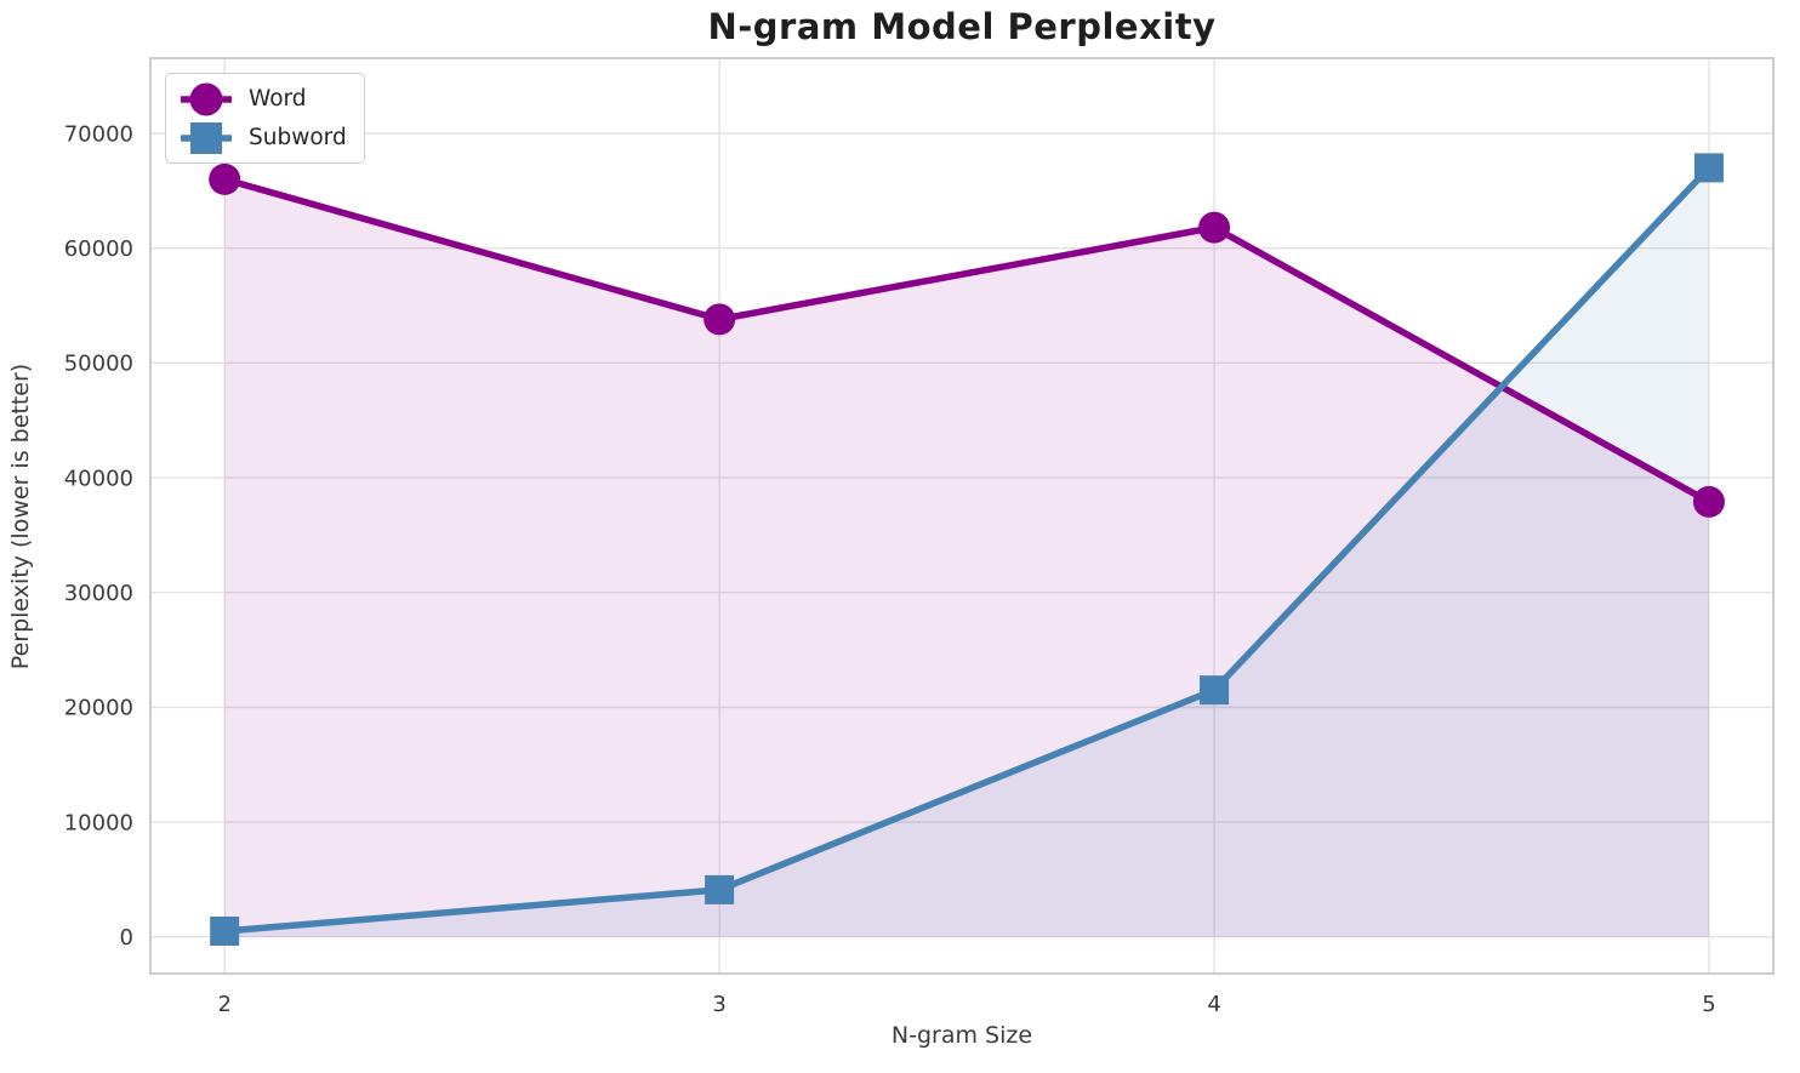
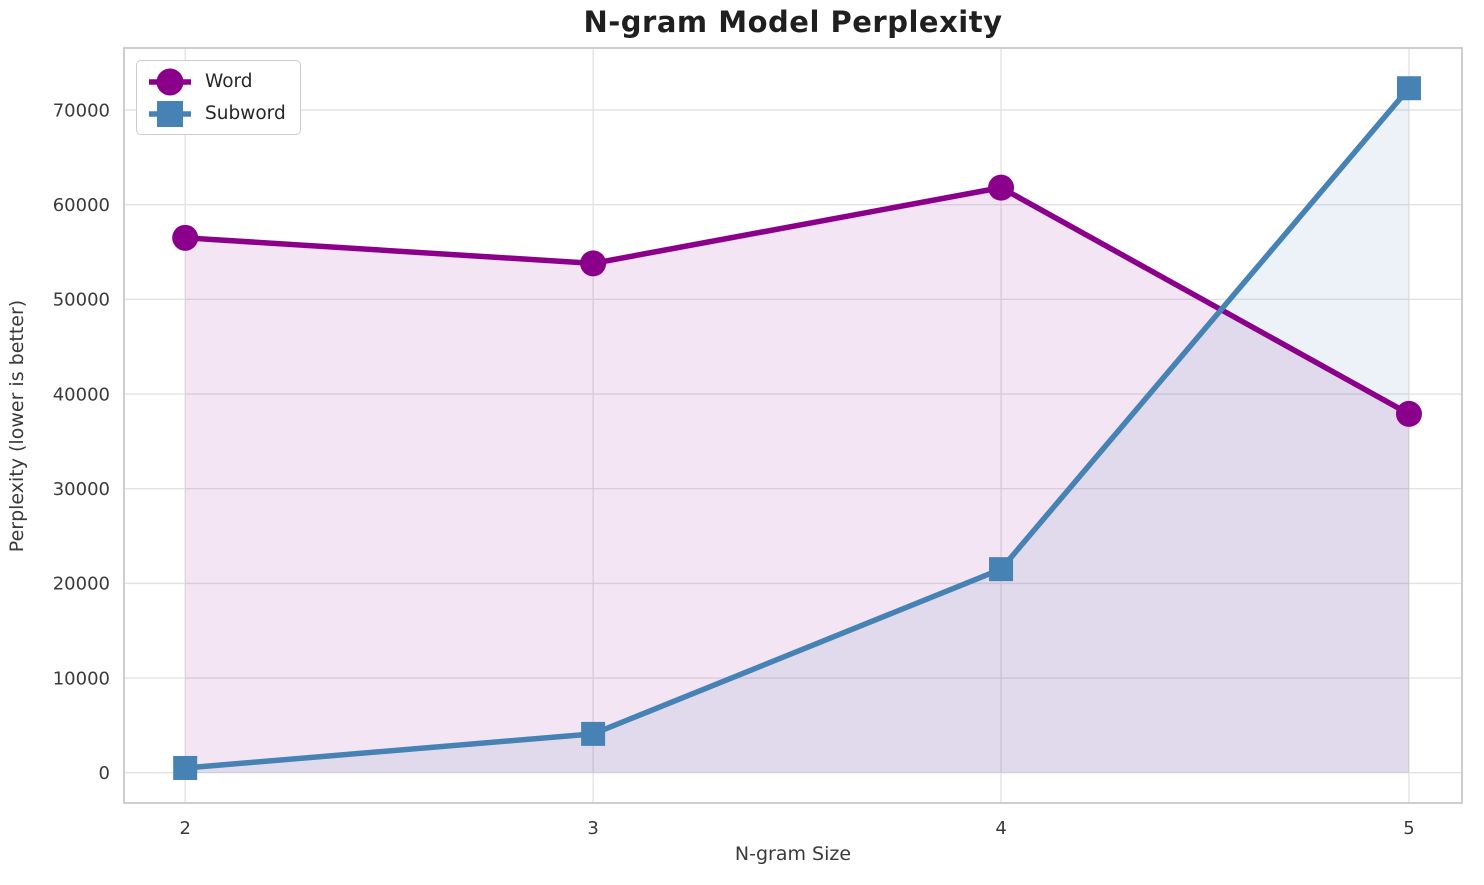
Word/2: 66000 -> 56000
Subword/5: 67000 -> 72000
